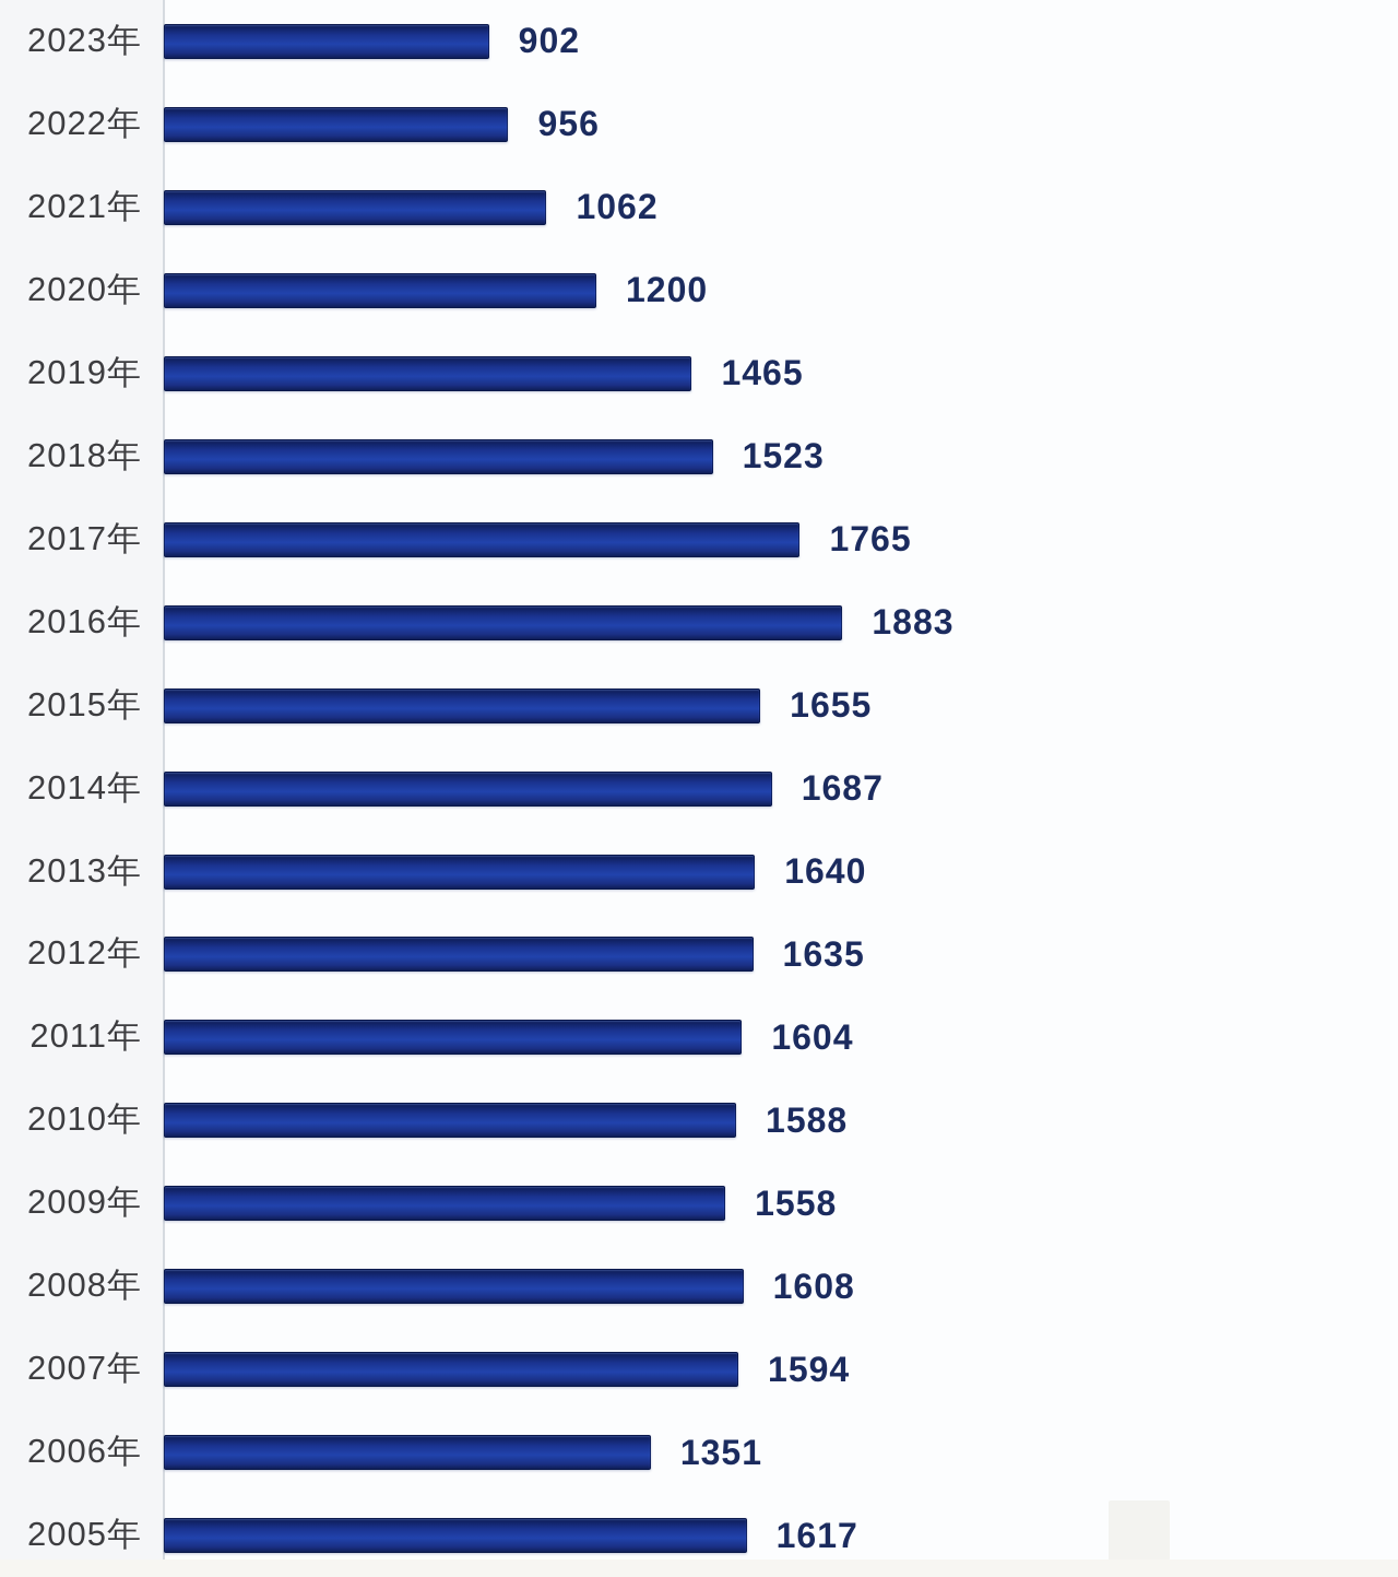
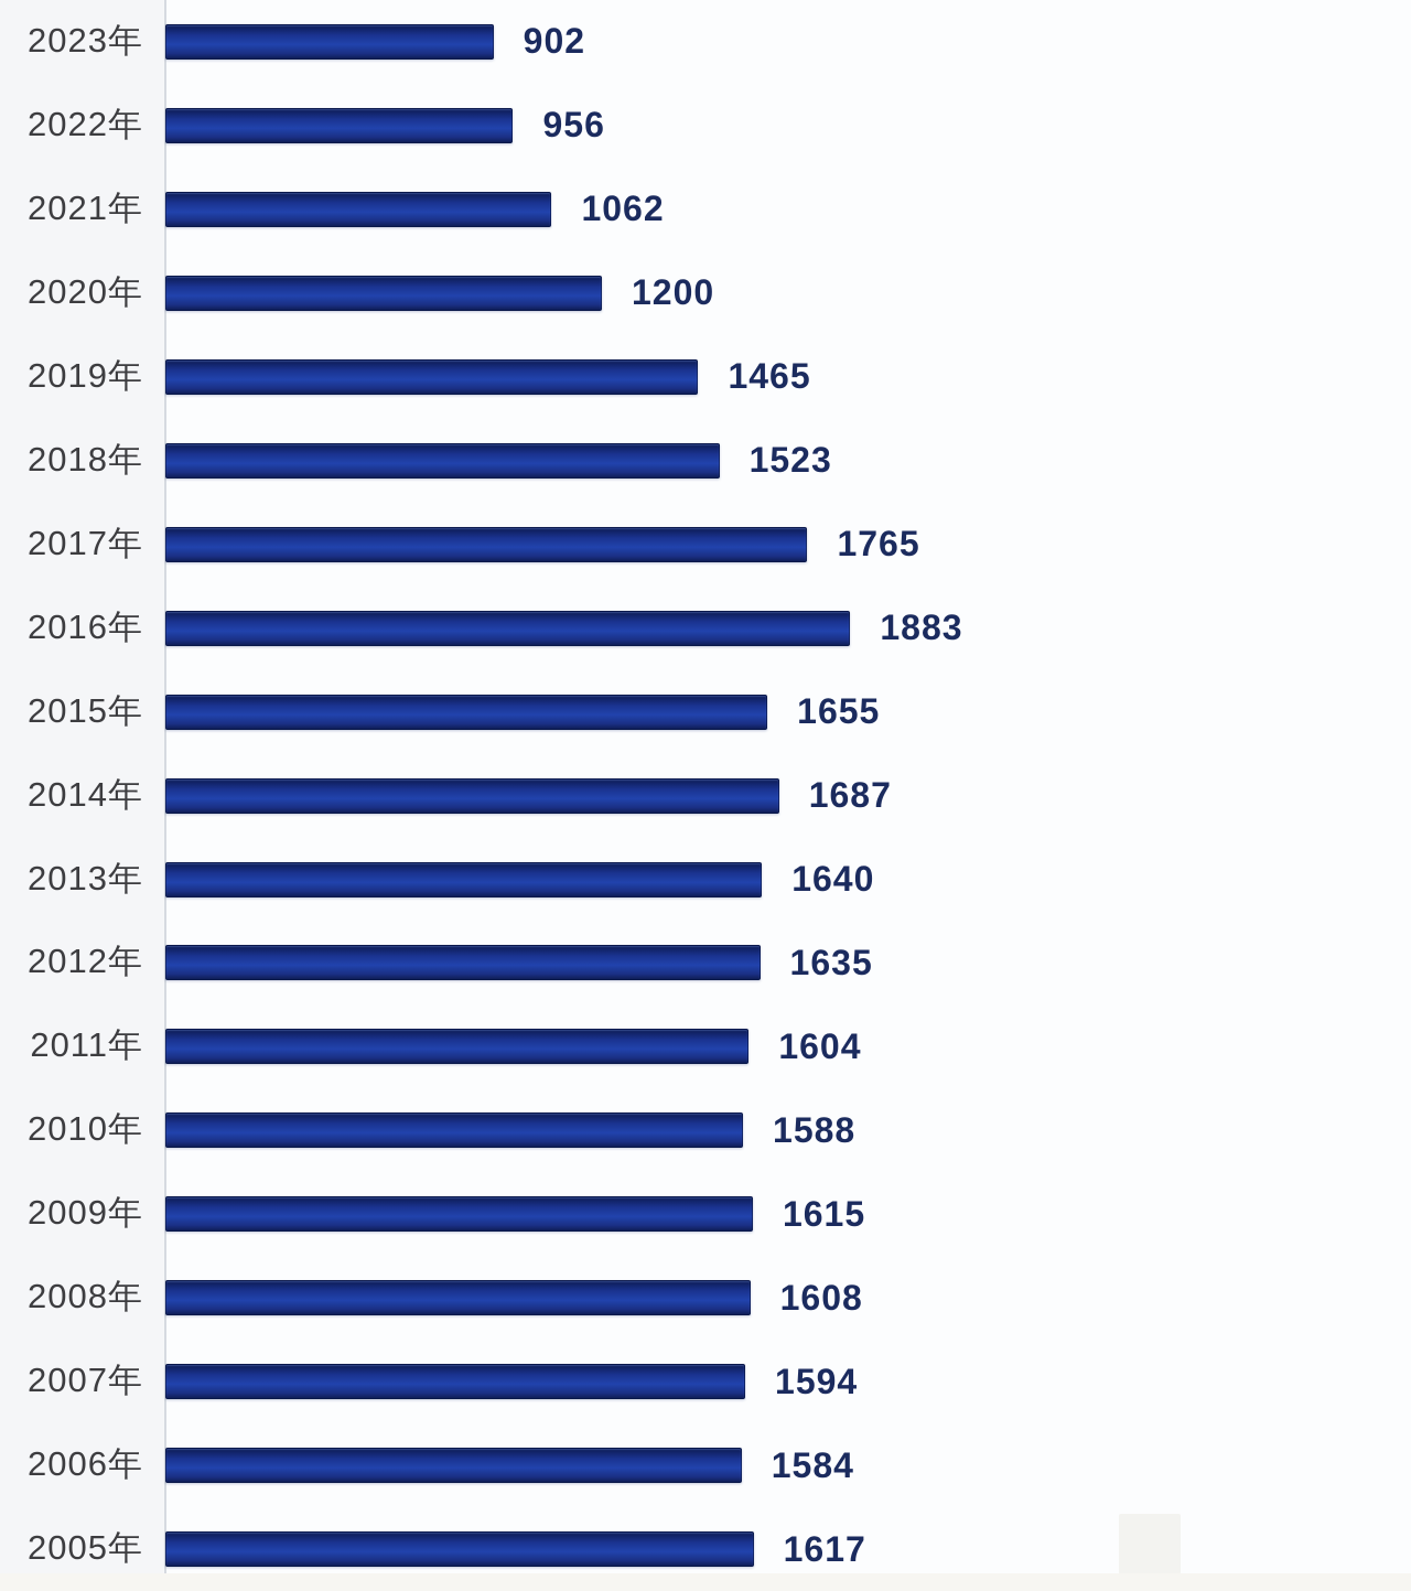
2009年: 1558 -> 1615
2006年: 1351 -> 1584
